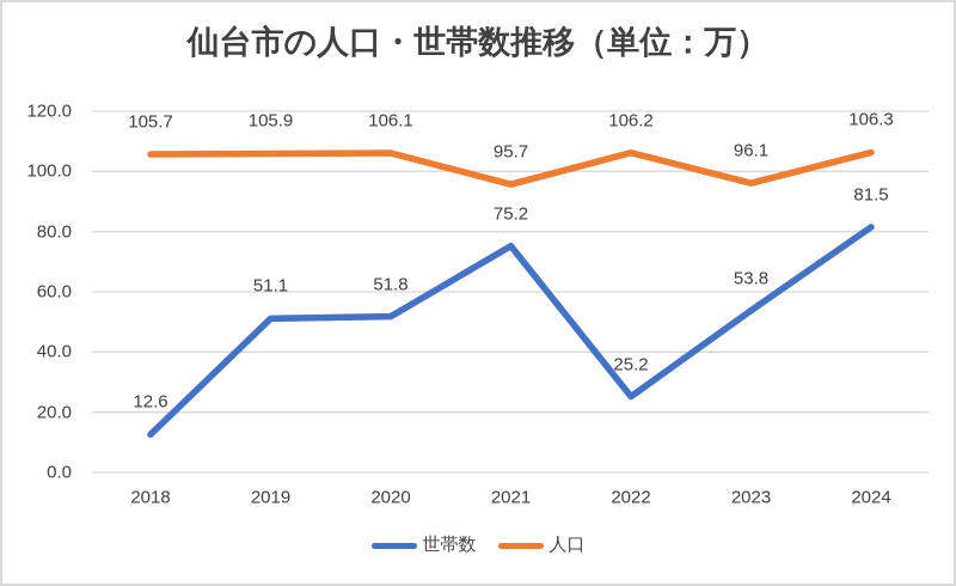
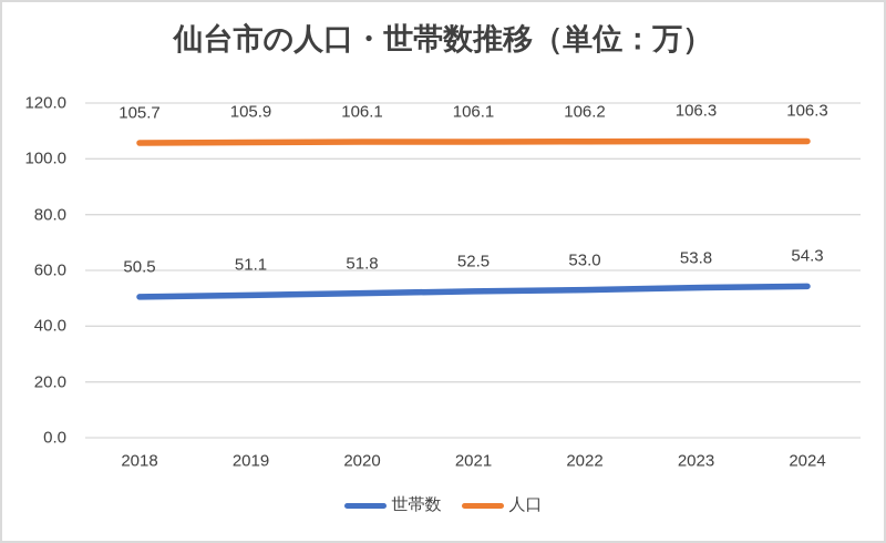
世帯数/2018: 12.6 -> 50.5
世帯数/2021: 75.2 -> 52.5
人口/2021: 95.7 -> 106.1
世帯数/2022: 25.2 -> 53.0
人口/2023: 96.1 -> 106.3
世帯数/2024: 81.5 -> 54.3
